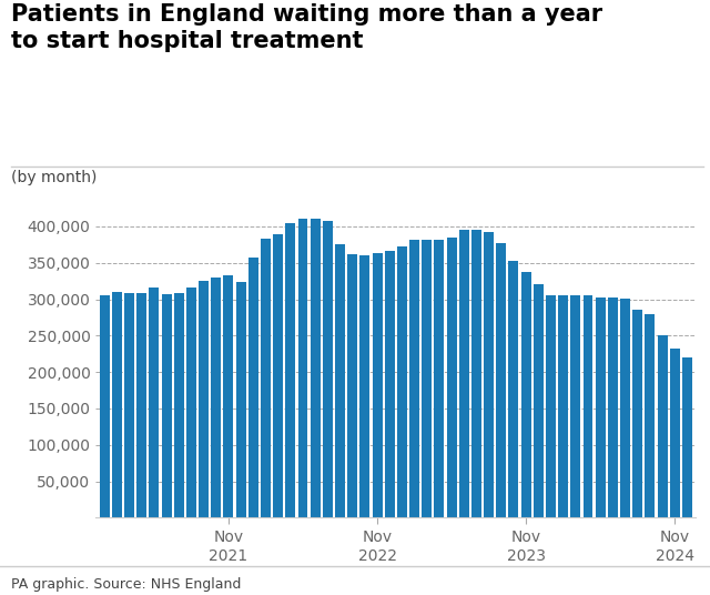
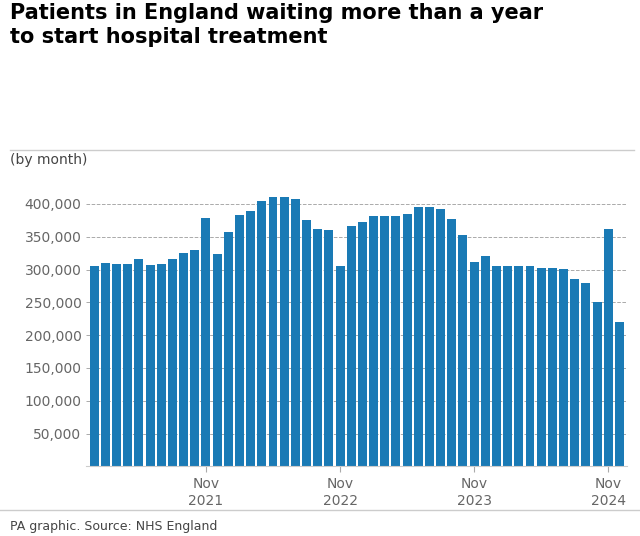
Nov 2021: 333,000 -> 378,000
Nov 2022: 363,000 -> 306,000
Nov 2023: 338,000 -> 312,000
Nov 2024: 233,000 -> 362,000
